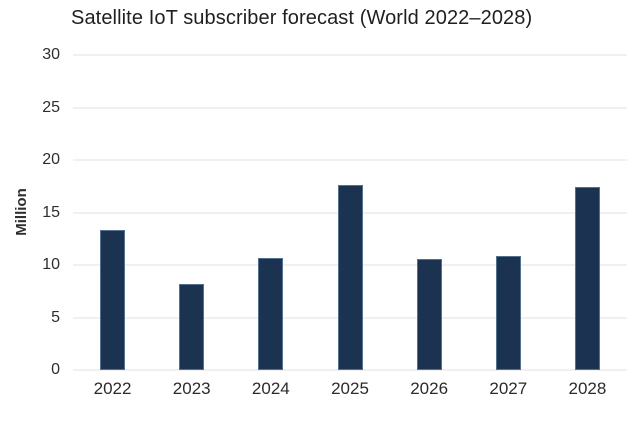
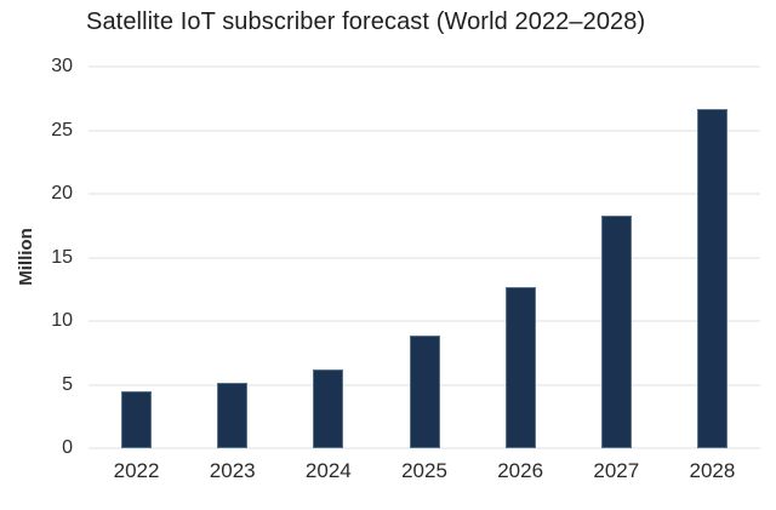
2022: 13.3 -> 4.5
2023: 8.2 -> 5.1
2024: 10.7 -> 6.2
2025: 17.6 -> 8.9
2026: 10.6 -> 12.7
2027: 10.9 -> 18.3
2028: 17.4 -> 26.7
